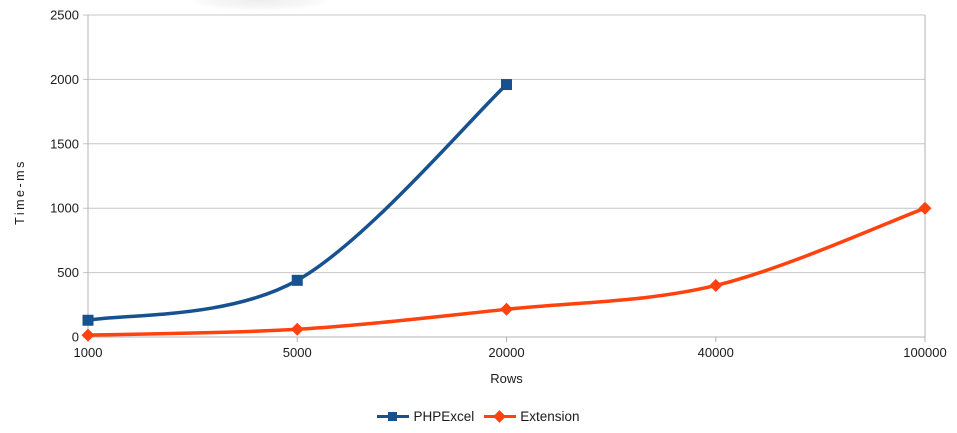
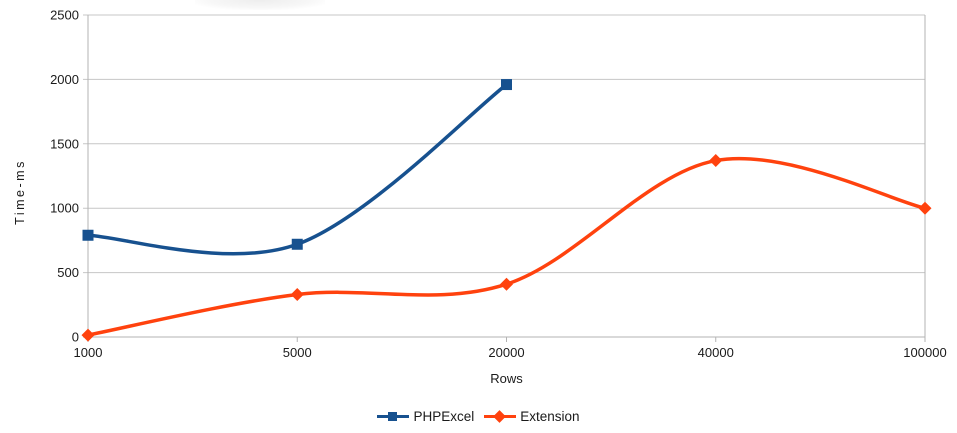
PHPExcel/1000: 130 -> 790
PHPExcel/5000: 440 -> 720
Extension/5000: 60 -> 330
Extension/20000: 220 -> 410
Extension/40000: 400 -> 1370
